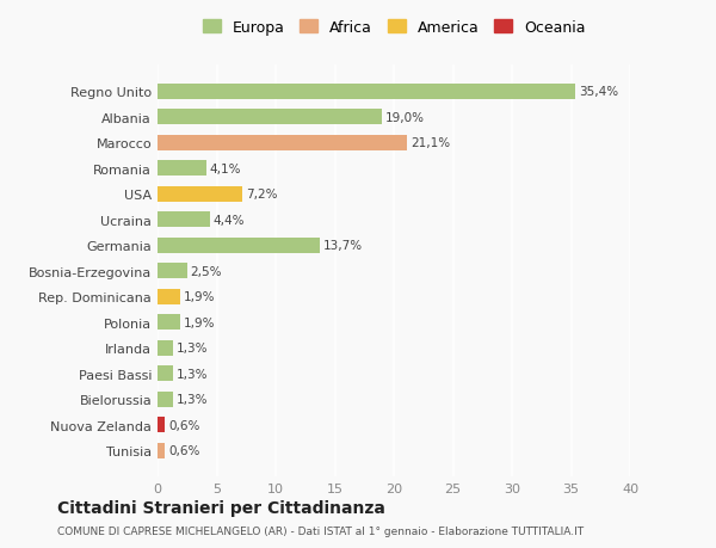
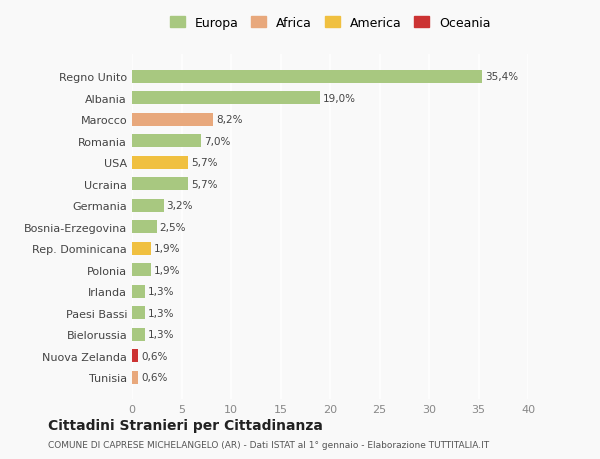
Marocco: 21,1% -> 8,2%
Romania: 4,1% -> 7,0%
USA: 7,2% -> 5,7%
Ucraina: 4,4% -> 5,7%
Germania: 13,7% -> 3,2%
